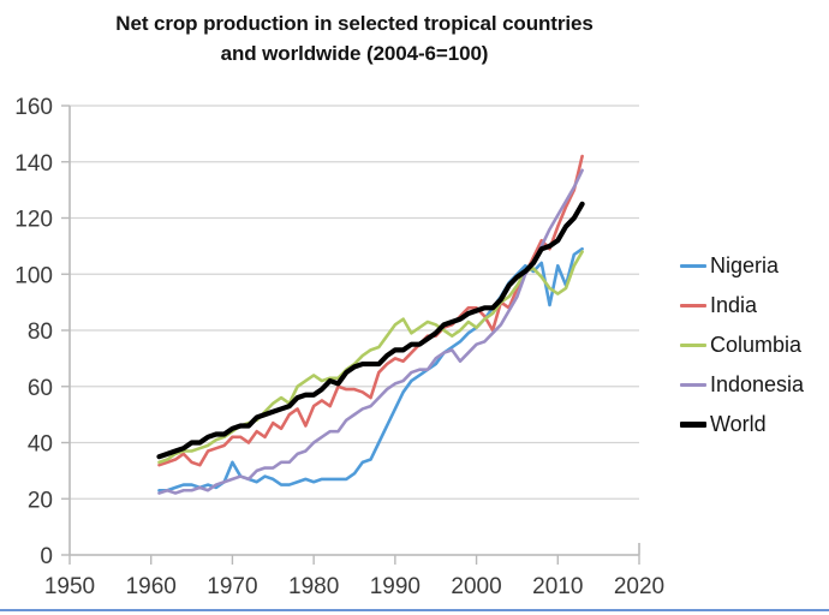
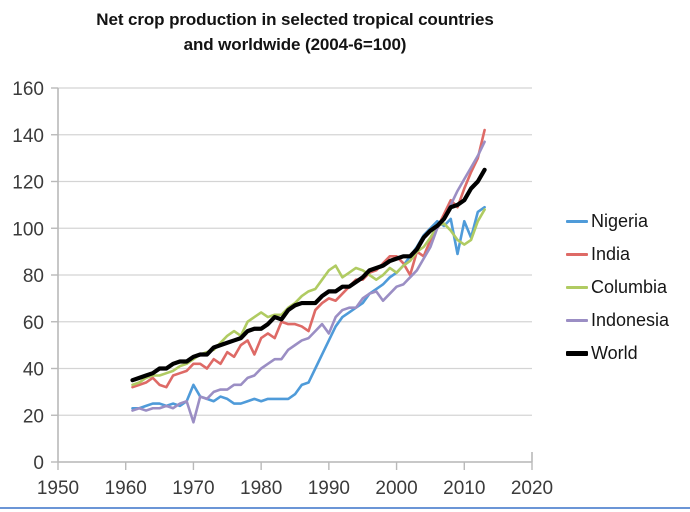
Indonesia/1970: 27 -> 17
Indonesia/1990: 61 -> 55
